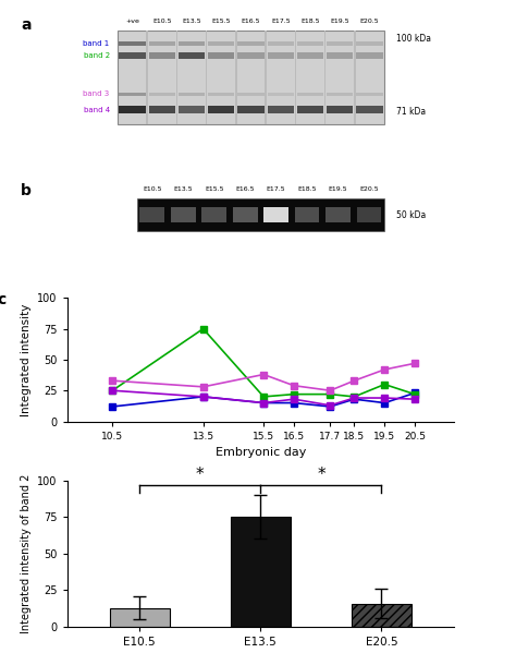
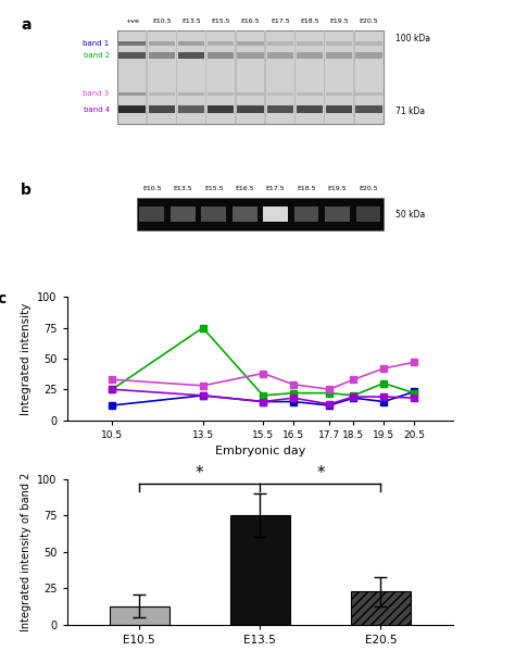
E20.5: 16 -> 23
